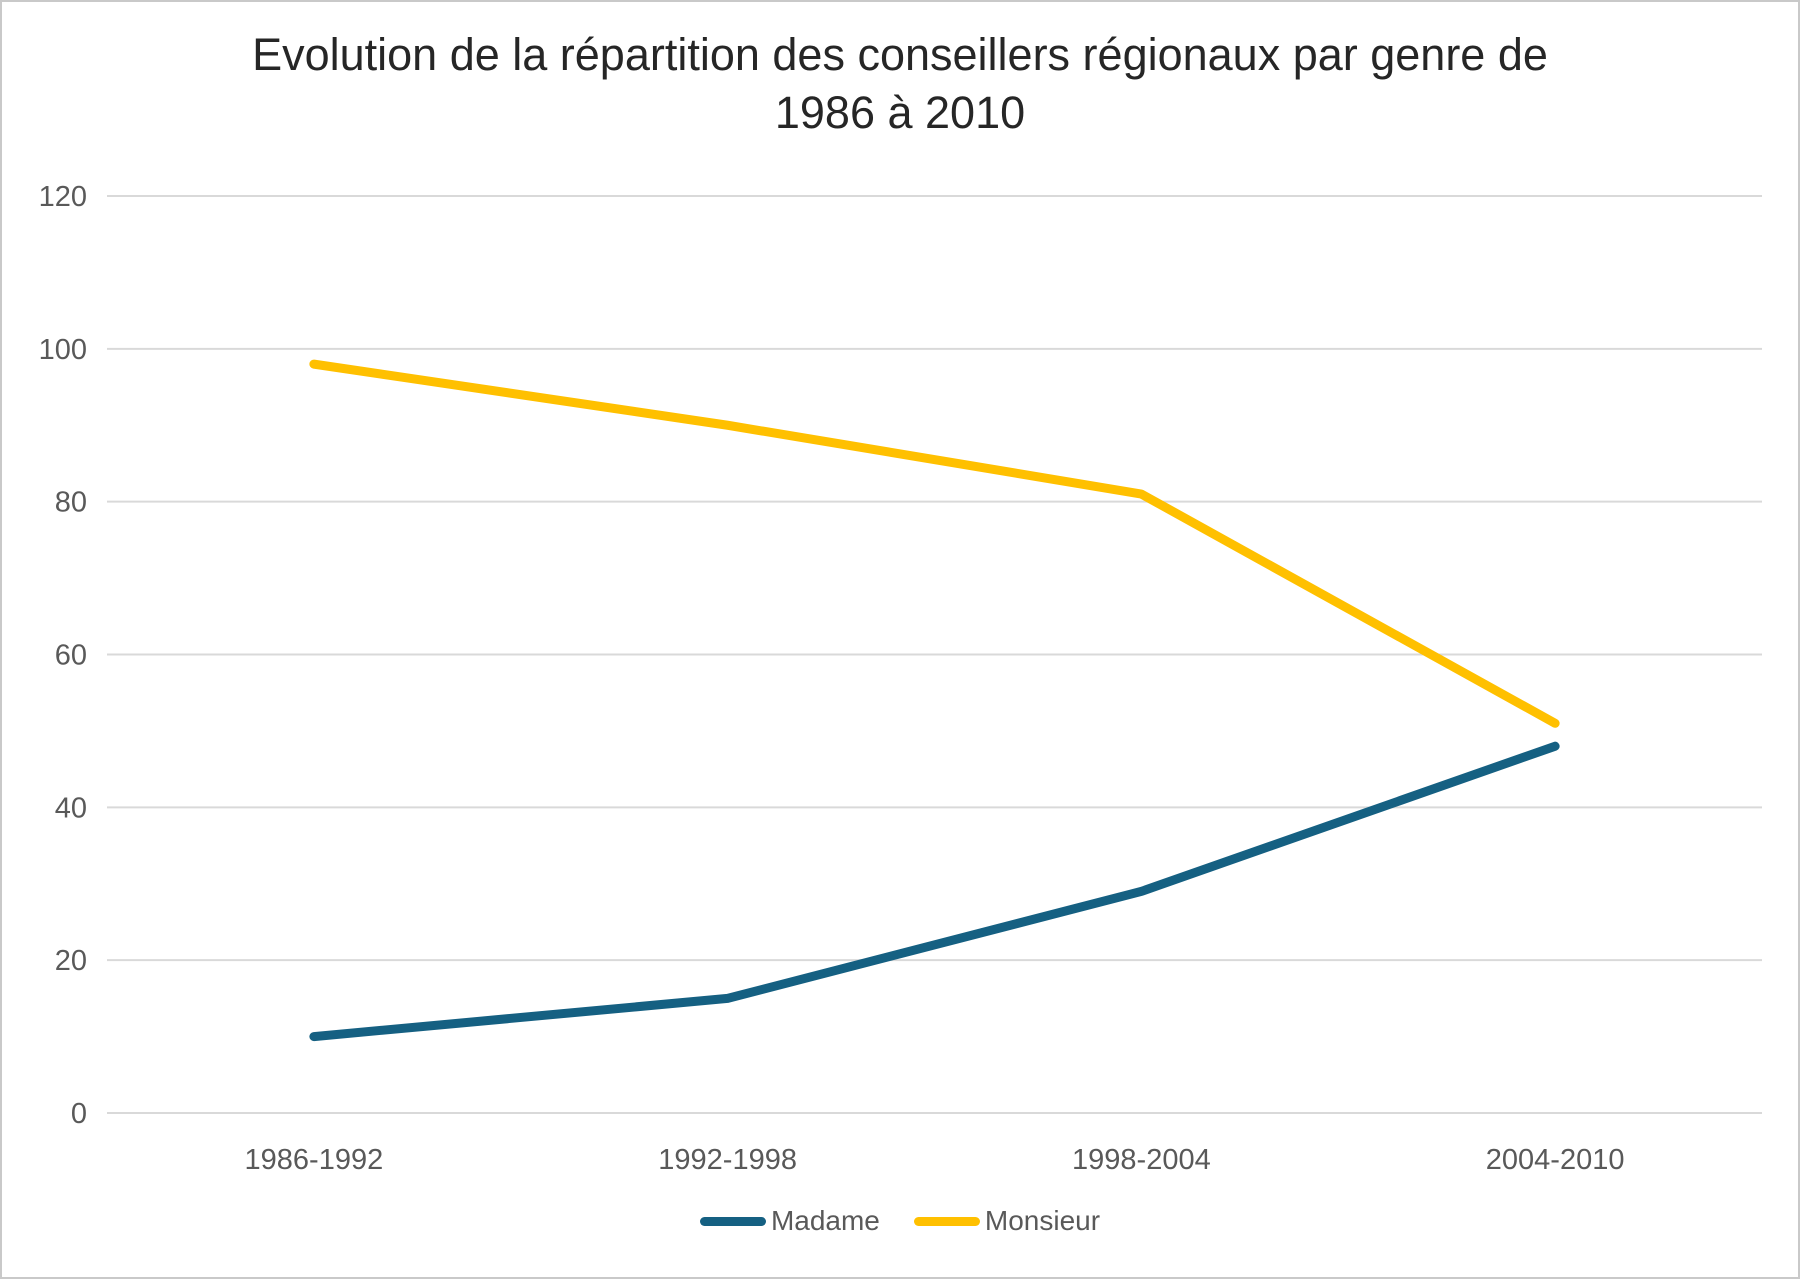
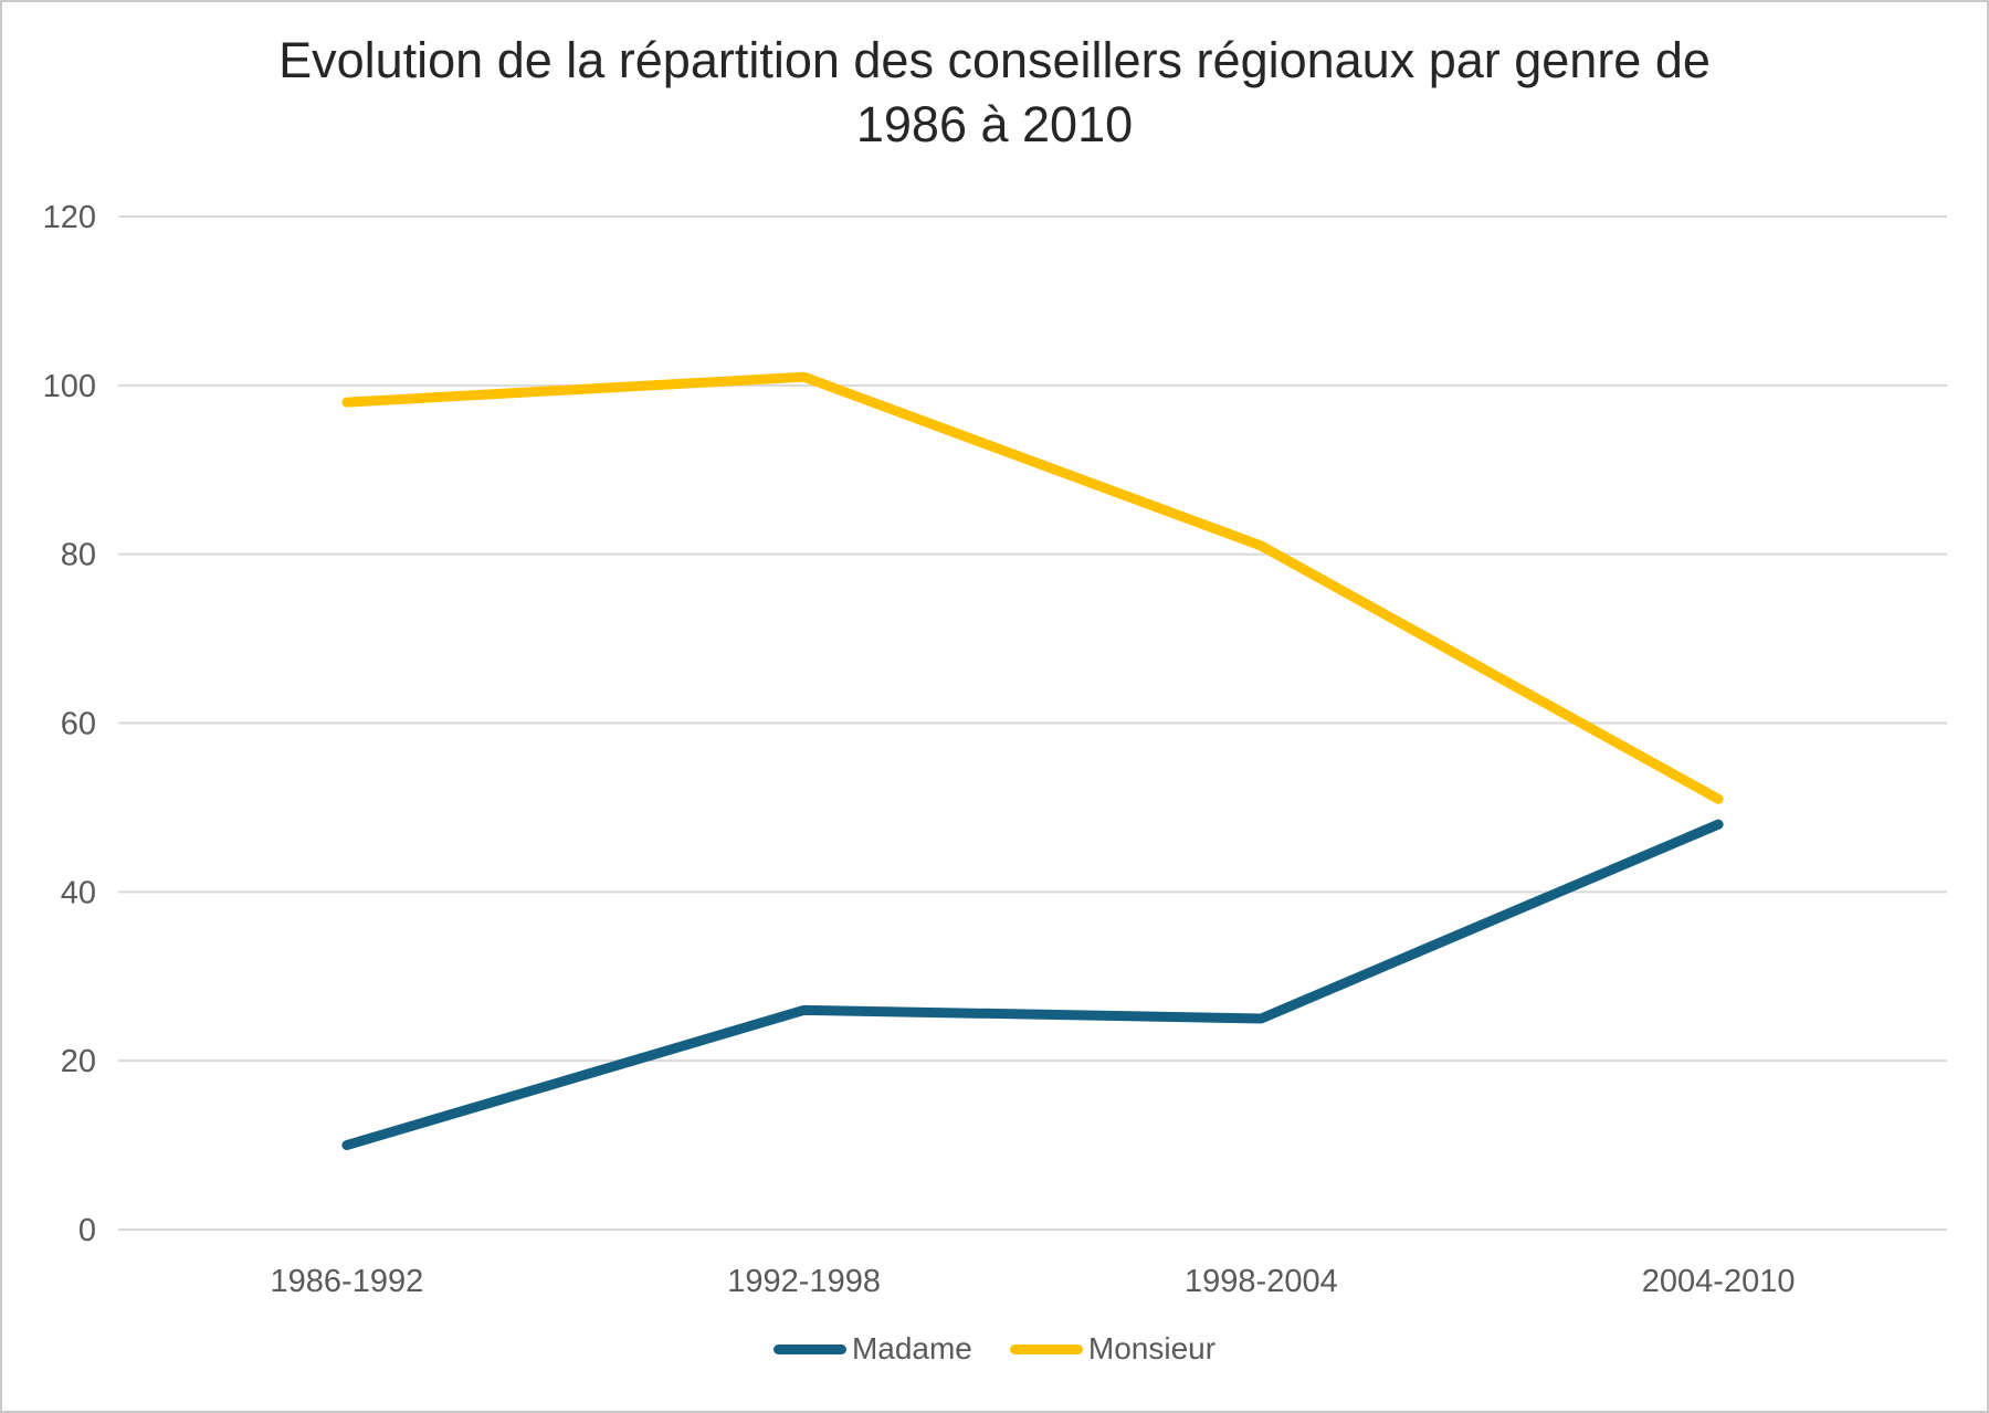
Madame/1992-1998: 15 -> 26
Monsieur/1992-1998: 90 -> 101
Madame/1998-2004: 29 -> 25
